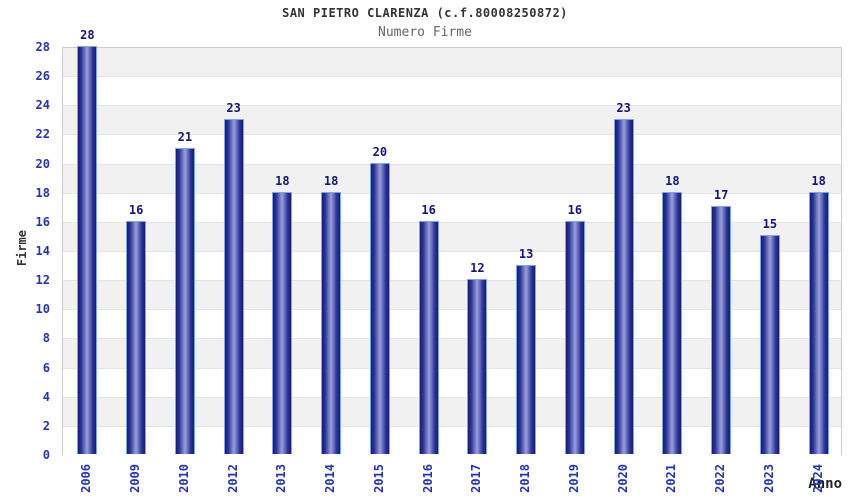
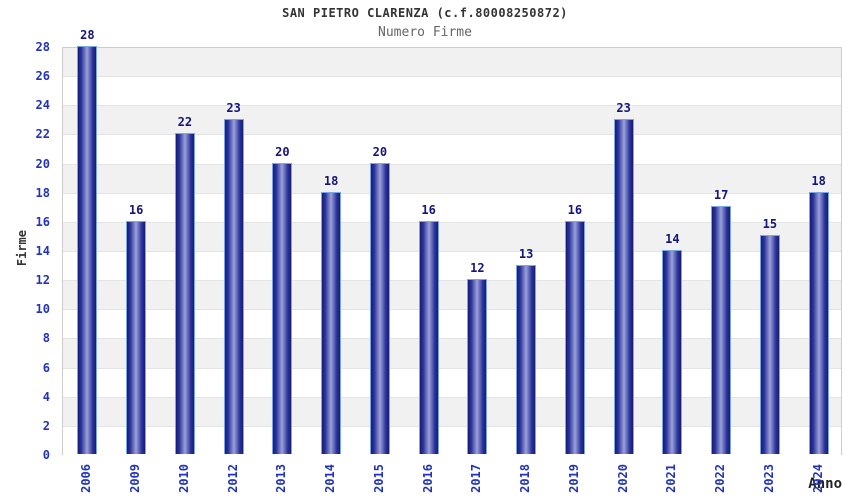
2010: 21 -> 22
2013: 18 -> 20
2021: 18 -> 14
